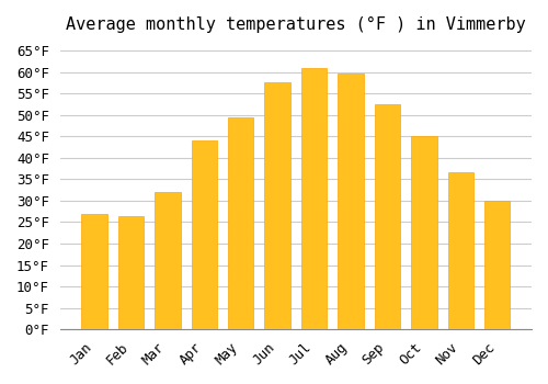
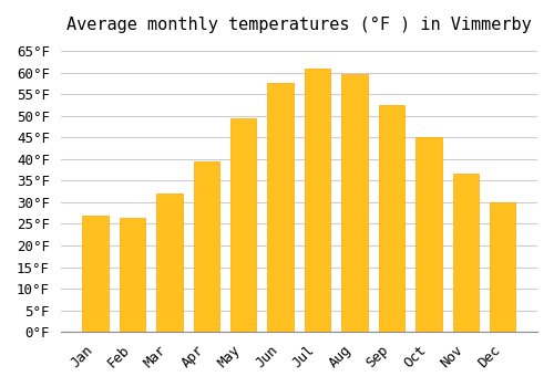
Apr: 44.0°F -> 39.5°F
